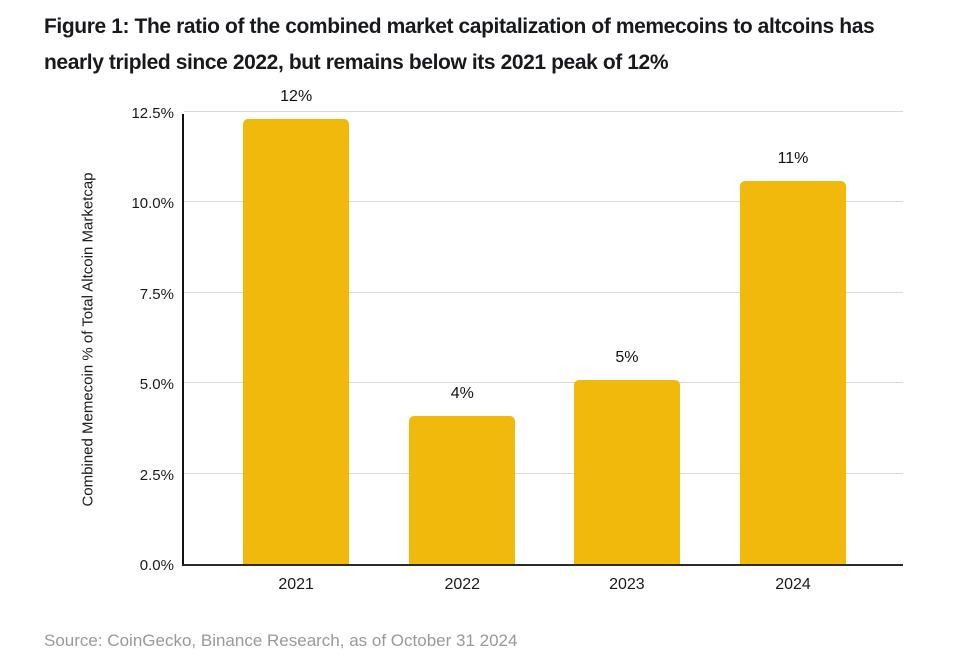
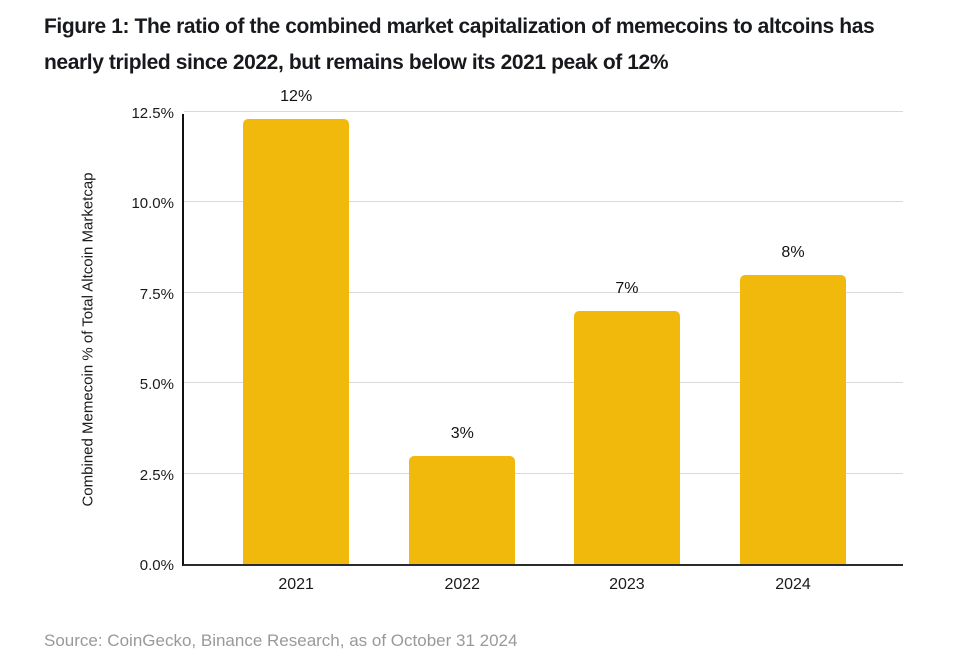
2022: 4% -> 3%
2023: 5% -> 7%
2024: 11% -> 8%
